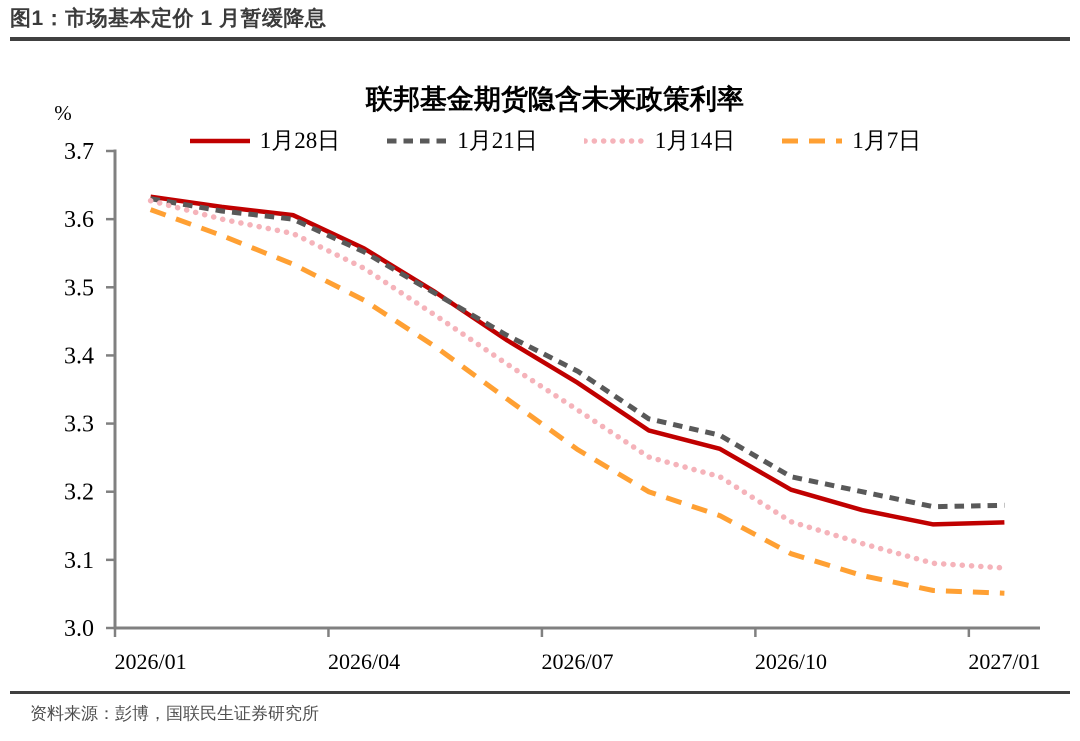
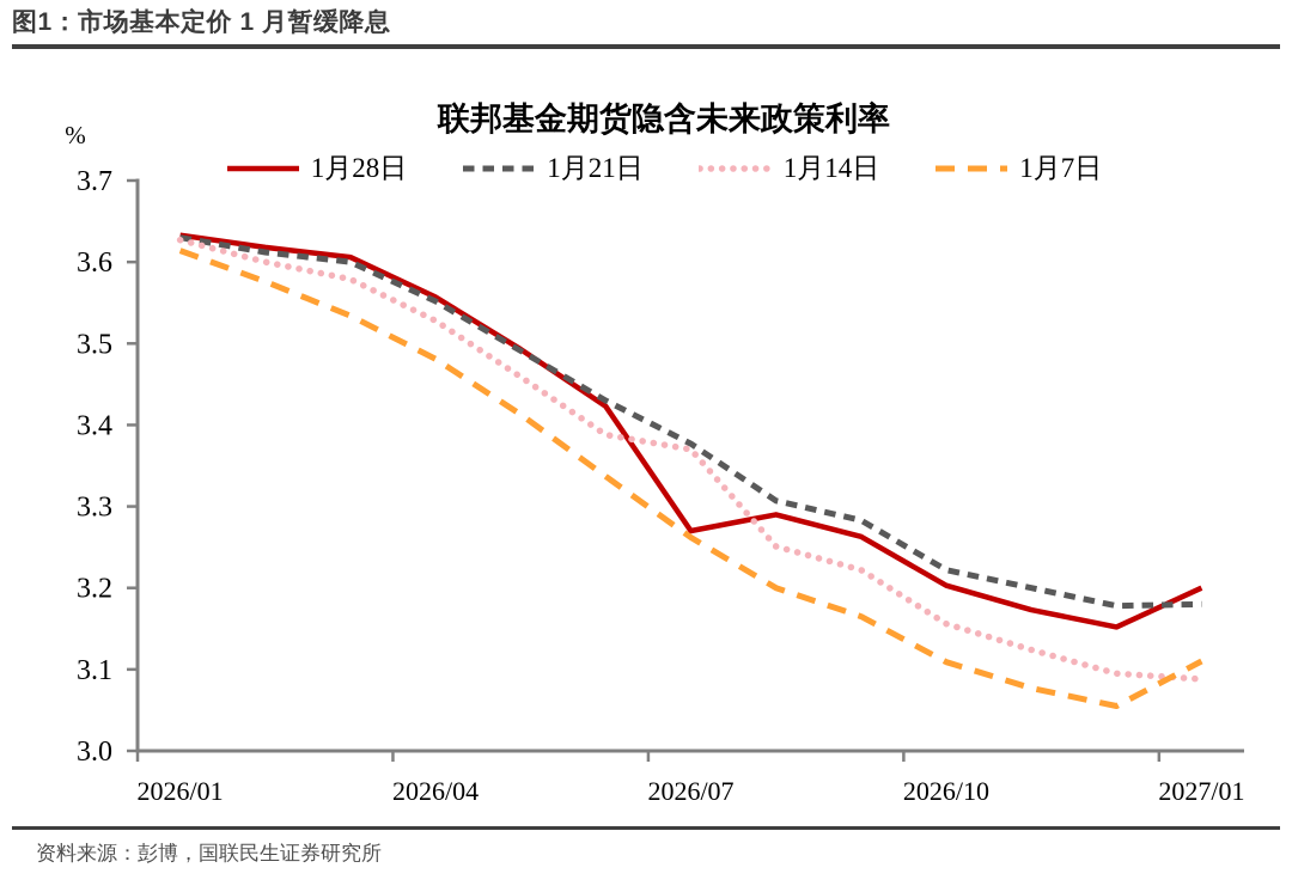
1月28日/2026/07: 3.36 -> 3.27
1月14日/2026/07: 3.32 -> 3.37
1月28日/2027/01: 3.15 -> 3.20
1月7日/2027/01: 3.05 -> 3.11
